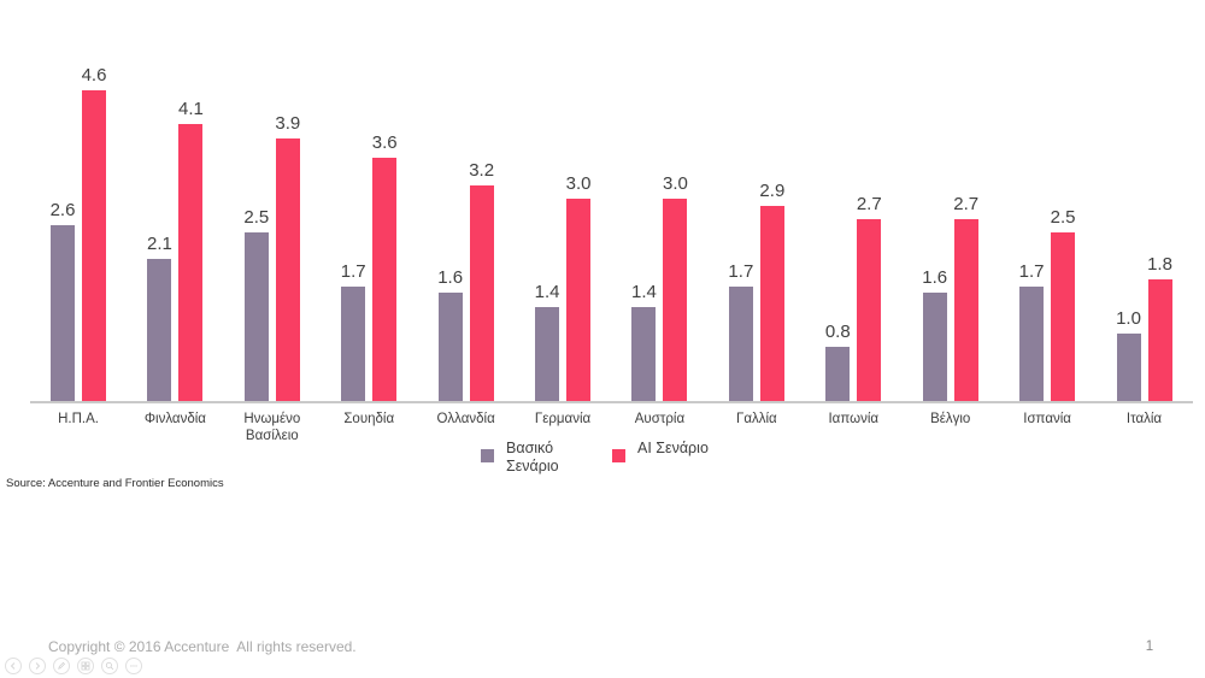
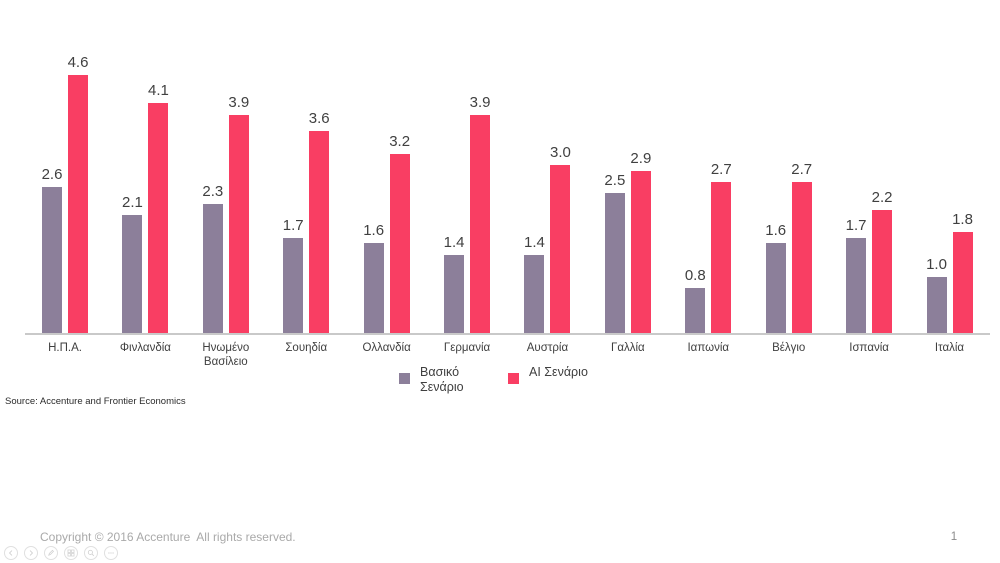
Βασικό Σενάριο/Ηνωμένο Βασίλειο: 2.5 -> 2.3
AI Σενάριο/Γερμανία: 3.0 -> 3.9
Βασικό Σενάριο/Γαλλία: 1.7 -> 2.5
AI Σενάριο/Ισπανία: 2.5 -> 2.2
